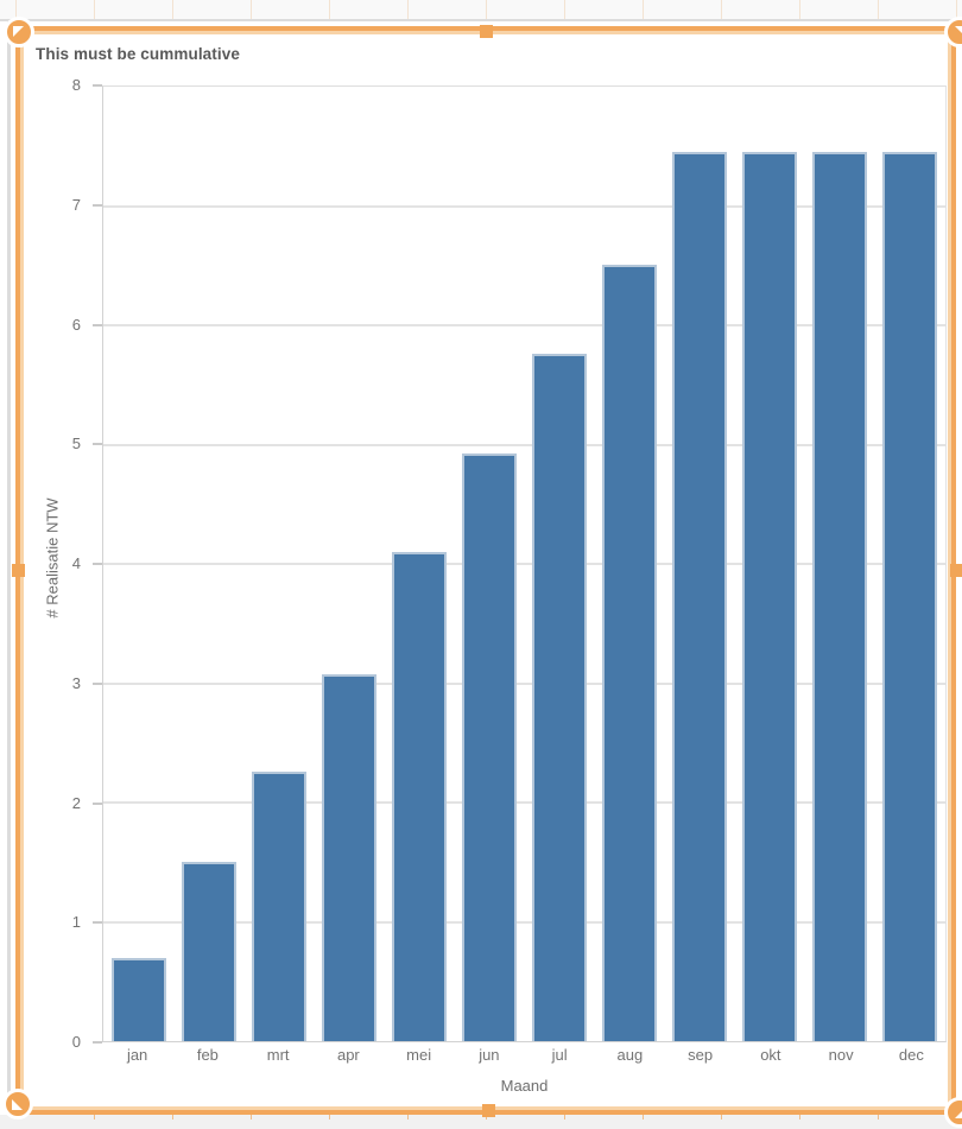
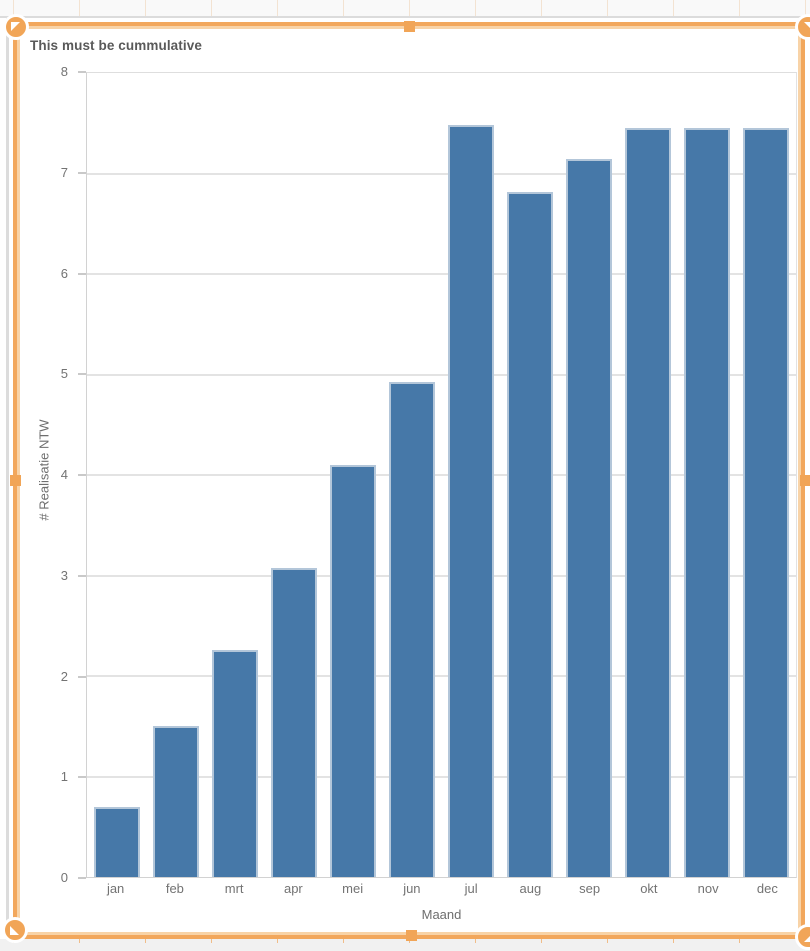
jul: 5.76 -> 7.48
aug: 6.51 -> 6.82
sep: 7.45 -> 7.14
